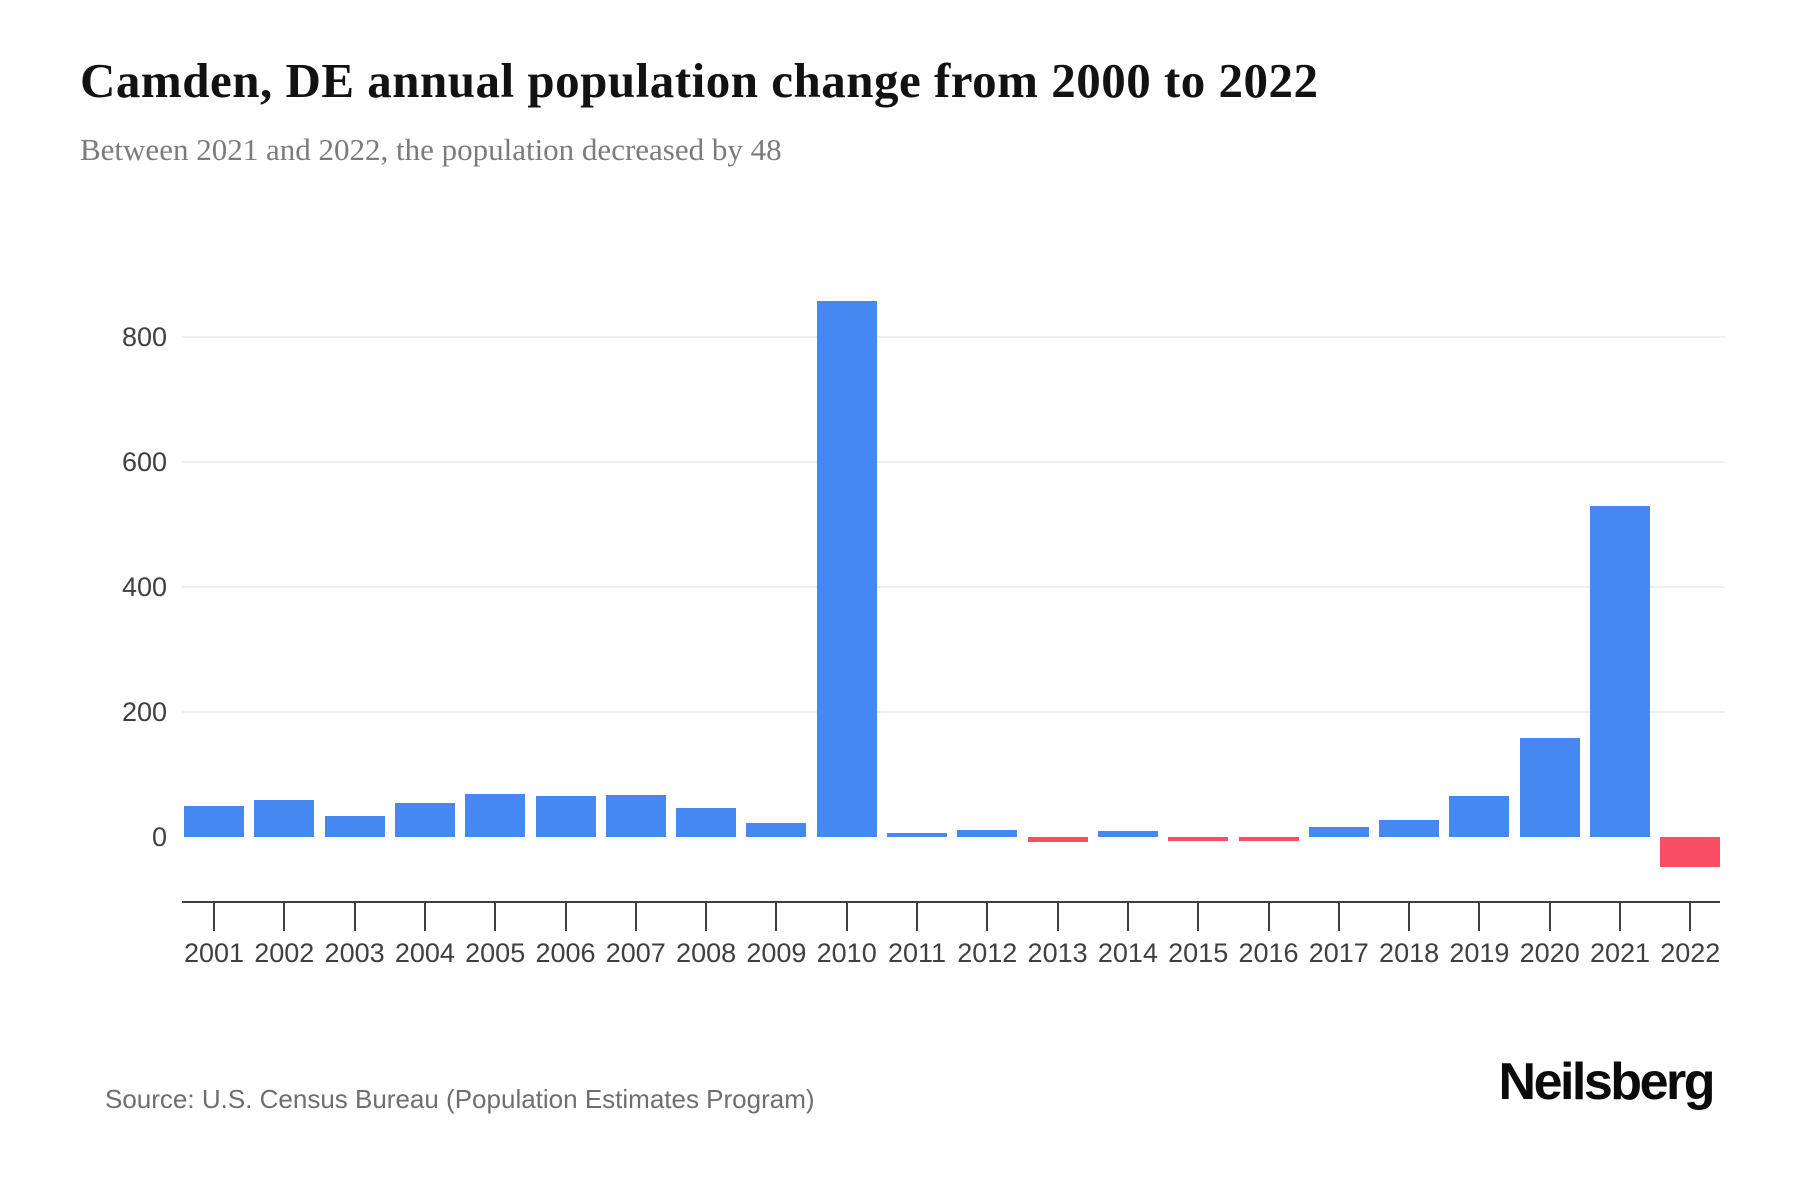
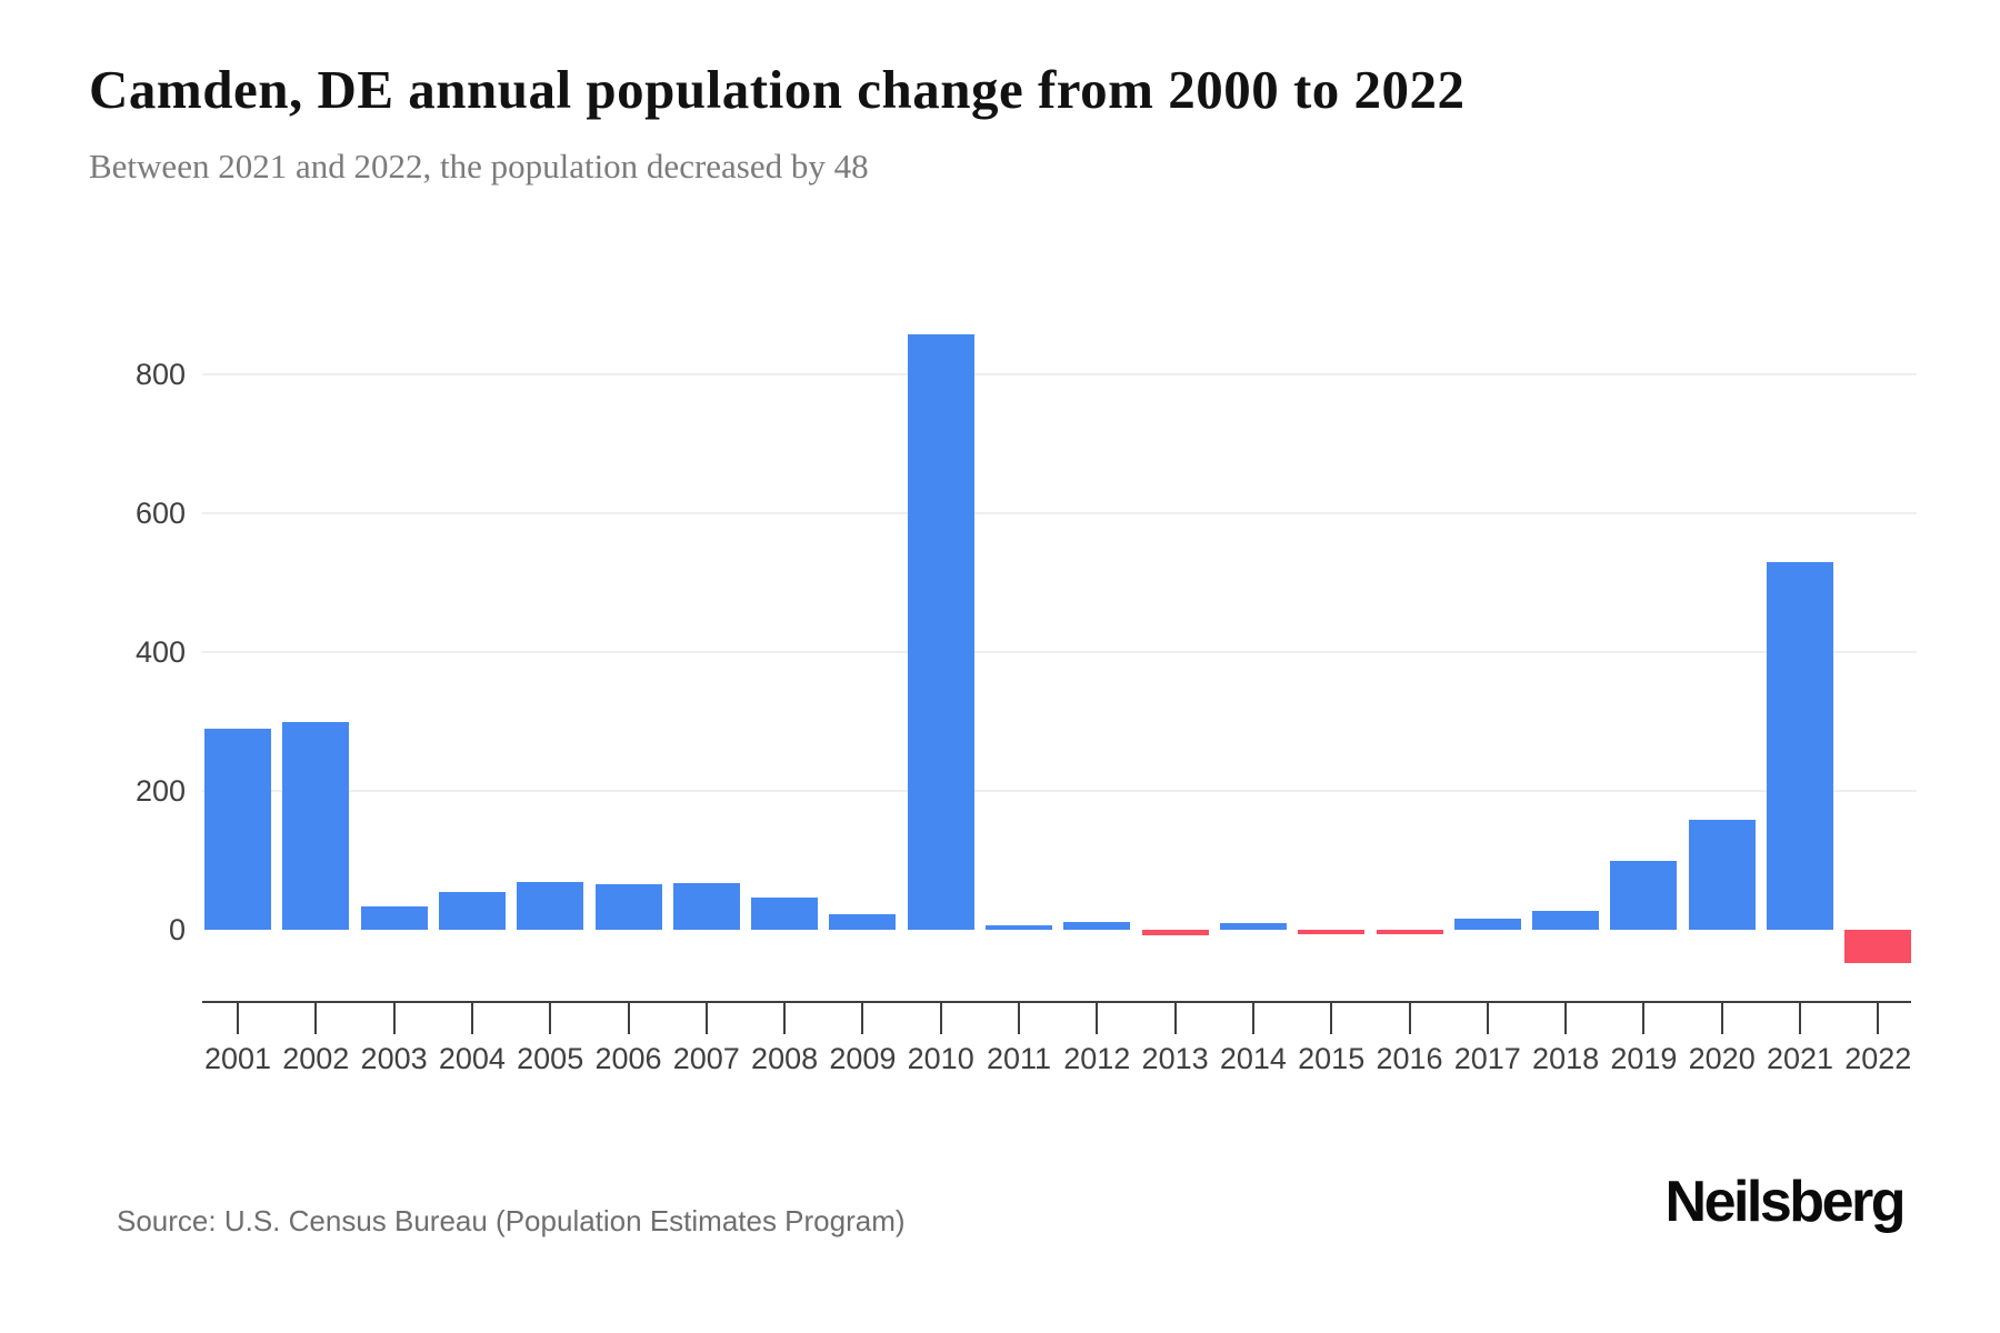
2001: 50 -> 290
2002: 60 -> 300
2019: 70 -> 100
